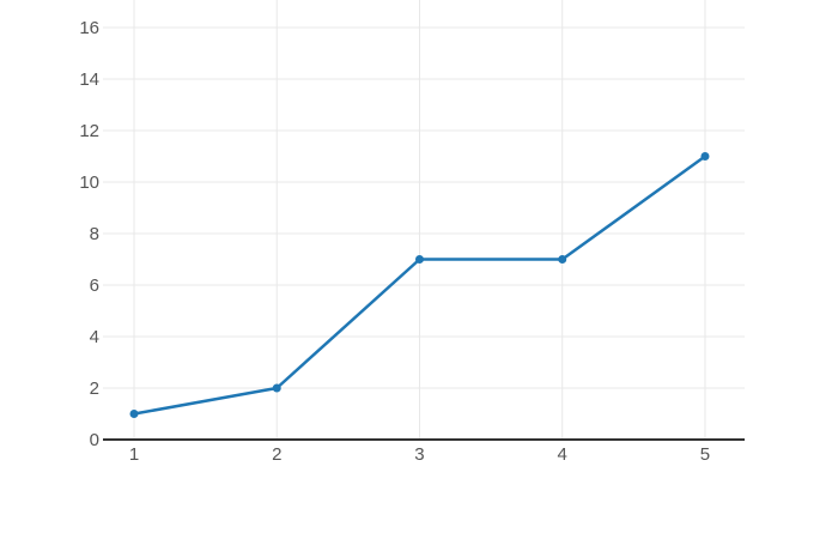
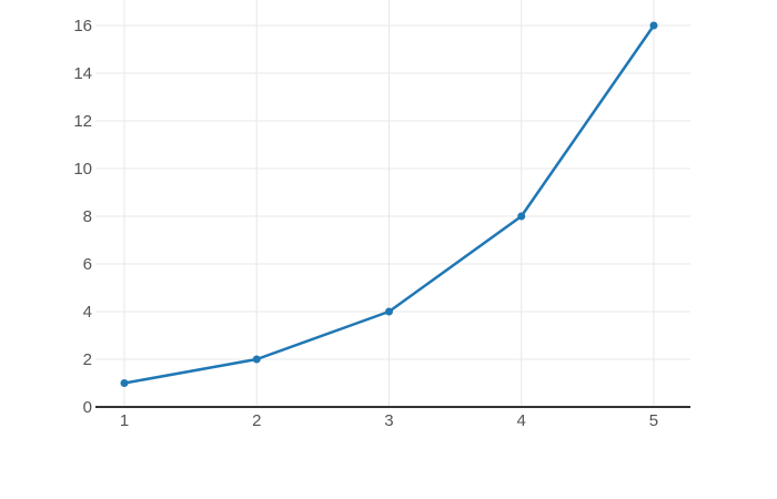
3: 7 -> 4
4: 7 -> 8
5: 11 -> 16
